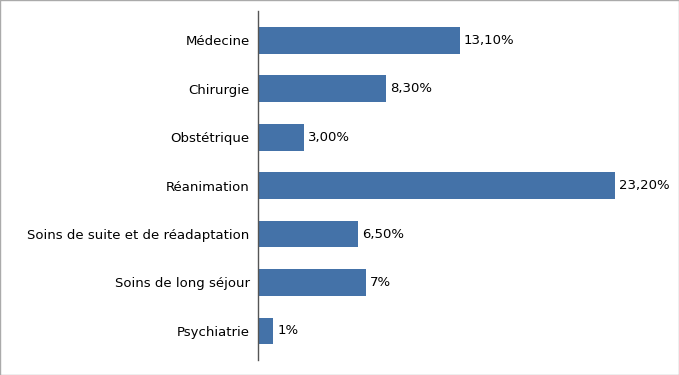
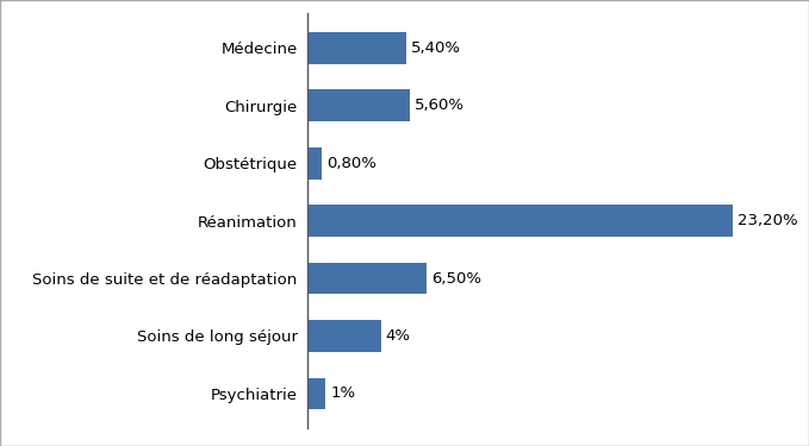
Médecine: 13,10% -> 5,40%
Chirurgie: 8,30% -> 5,60%
Obstétrique: 3,00% -> 0,80%
Soins de long séjour: 7% -> 4%
